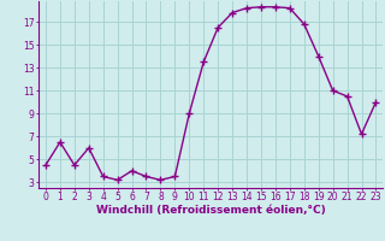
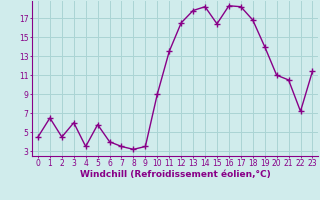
5: 3.2 -> 5.8
15: 18.3 -> 16.4
23: 10.0 -> 11.4
